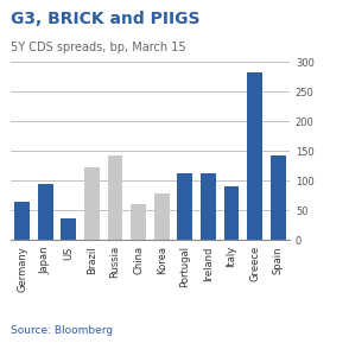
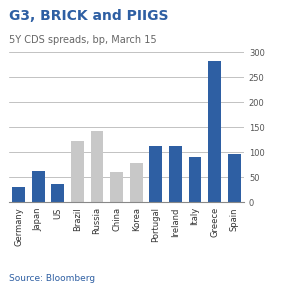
Germany: 64 -> 30
Japan: 94 -> 62
Spain: 142 -> 96
